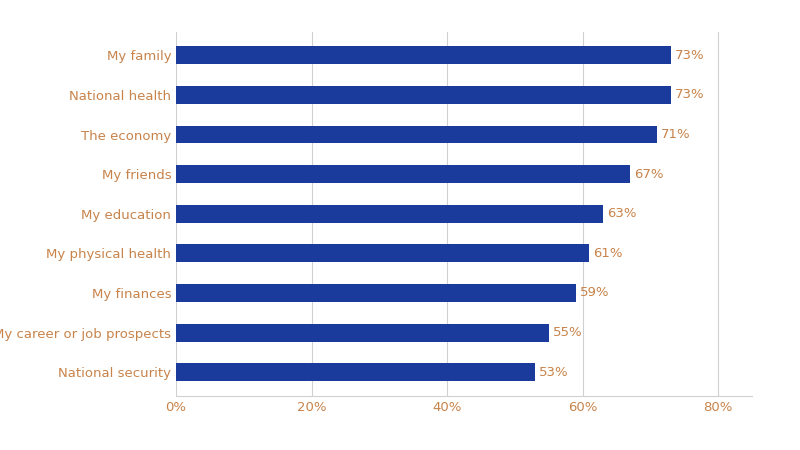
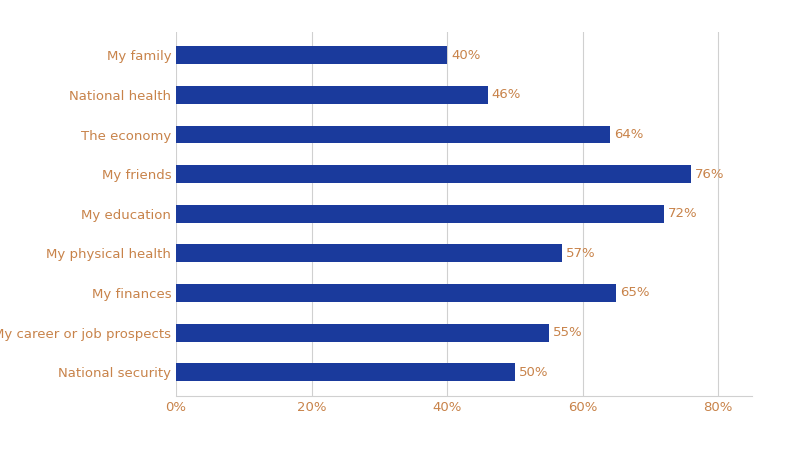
My family: 73% -> 40%
National health: 73% -> 46%
The economy: 71% -> 64%
My friends: 67% -> 76%
My education: 63% -> 72%
My physical health: 61% -> 57%
My finances: 59% -> 65%
National security: 53% -> 50%
